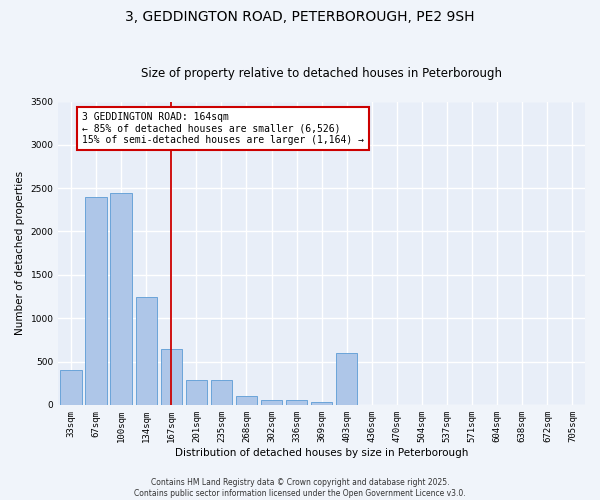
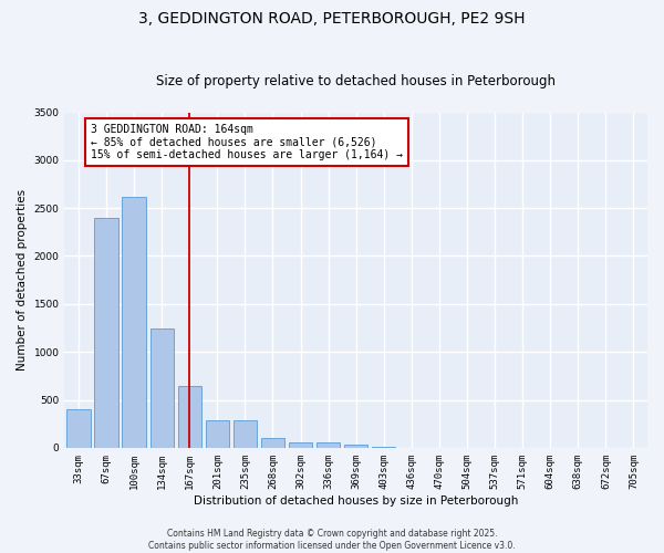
100sqm: 2440 -> 2620
403sqm: 600 -> 10
